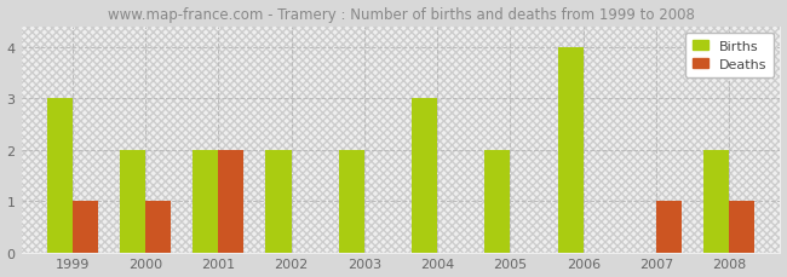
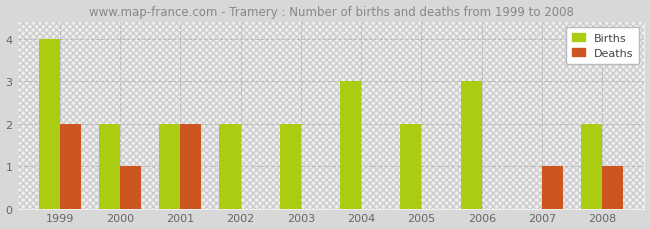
Births/1999: 3 -> 4
Deaths/1999: 1 -> 2
Births/2006: 4 -> 3
